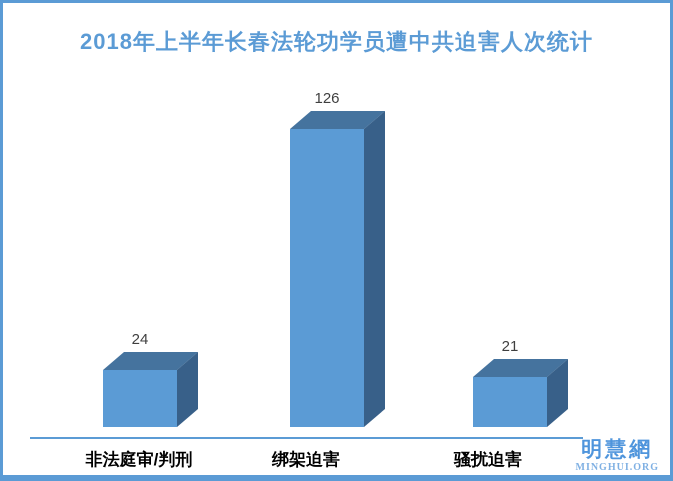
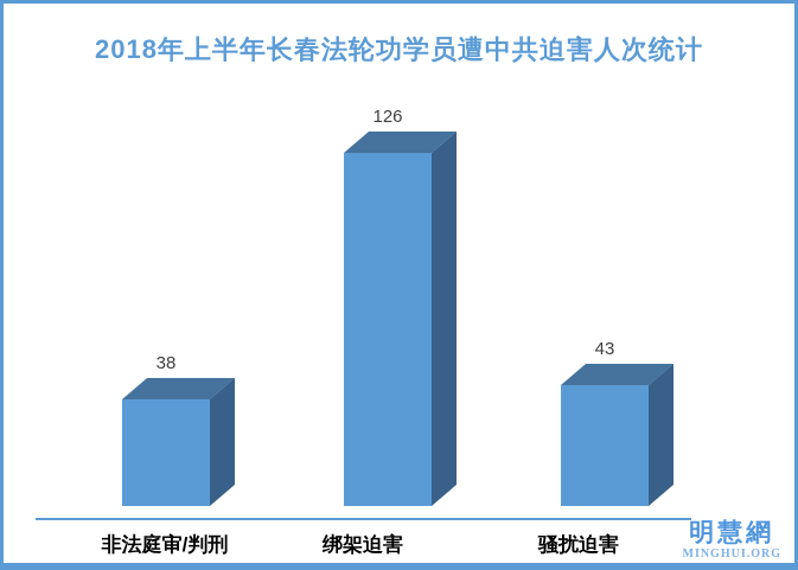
非法庭审/判刑: 24 -> 38
骚扰迫害: 21 -> 43
